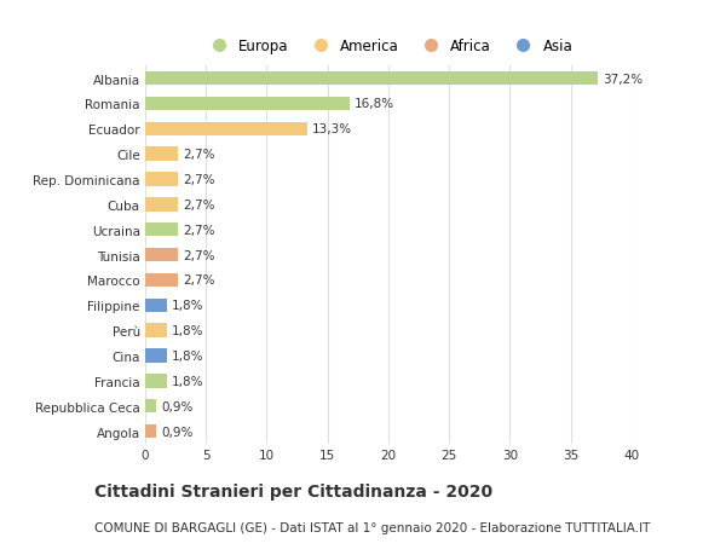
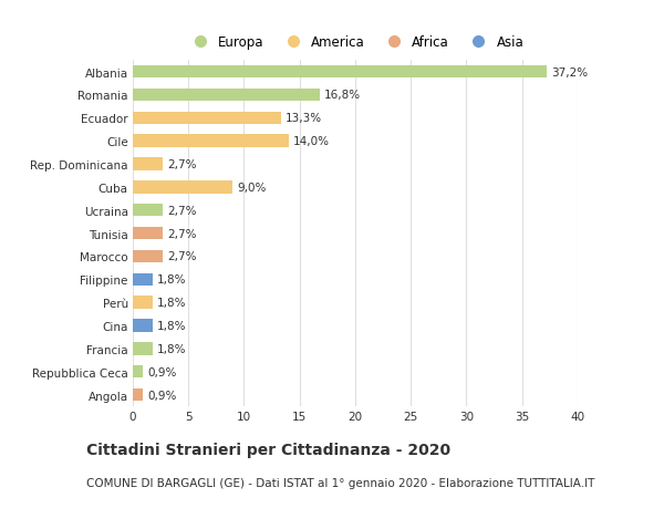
Cile: 2,7% -> 14,0%
Cuba: 2,7% -> 9,0%
